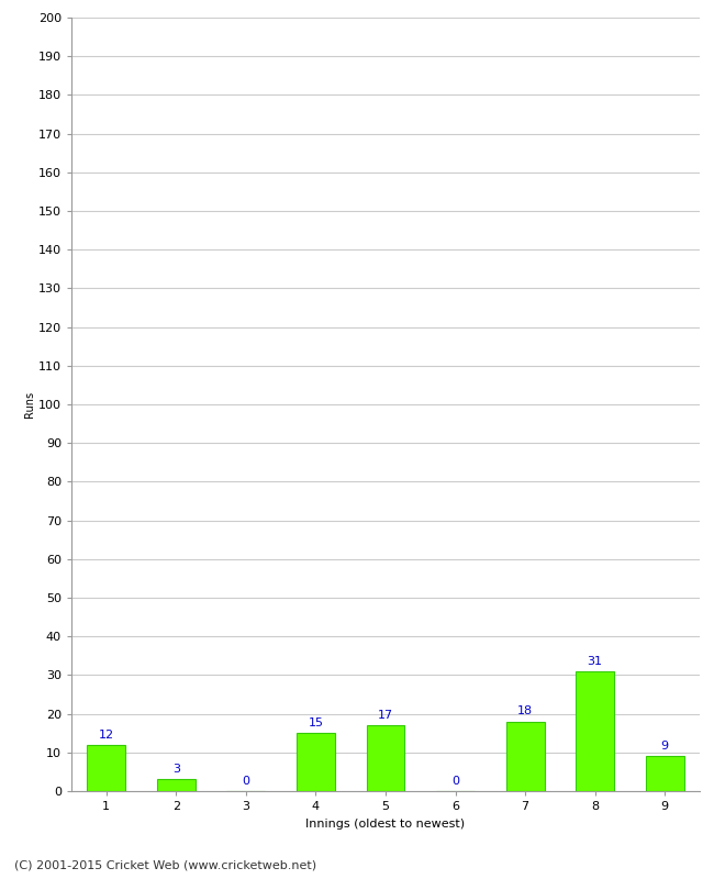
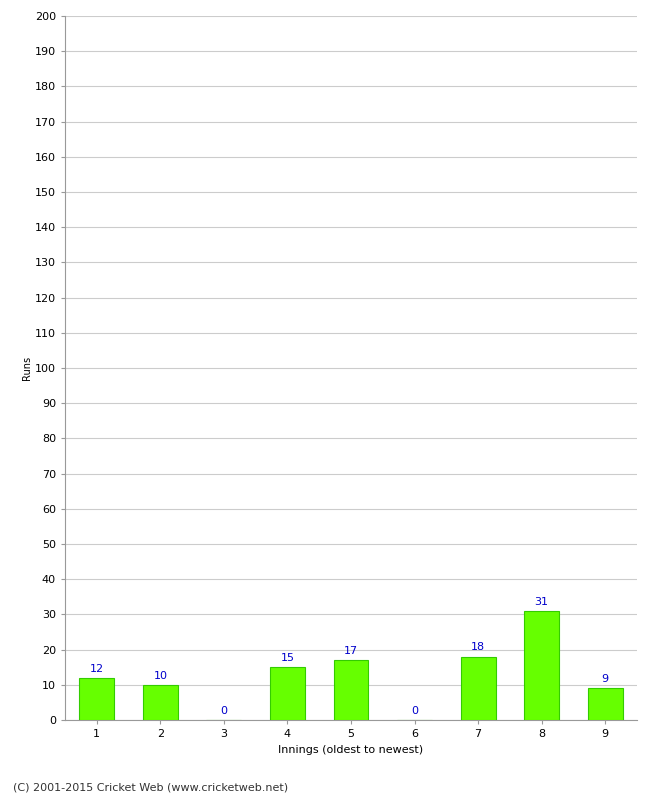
2: 3 -> 10
